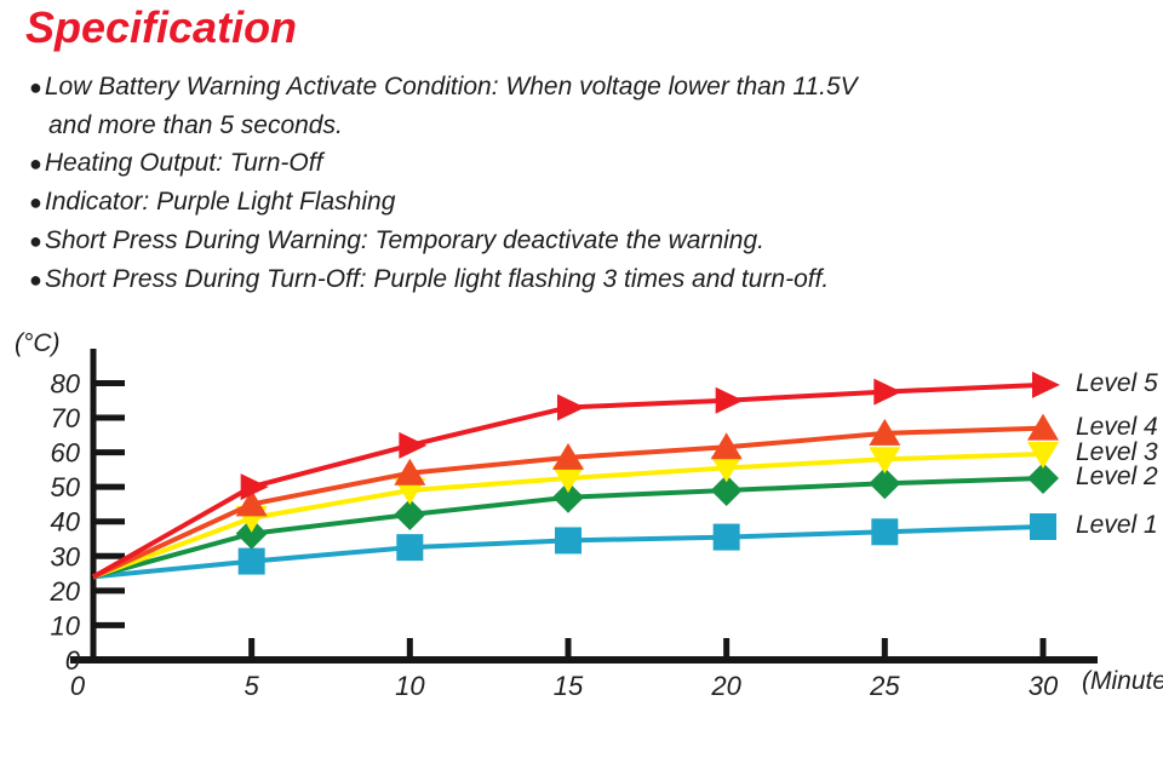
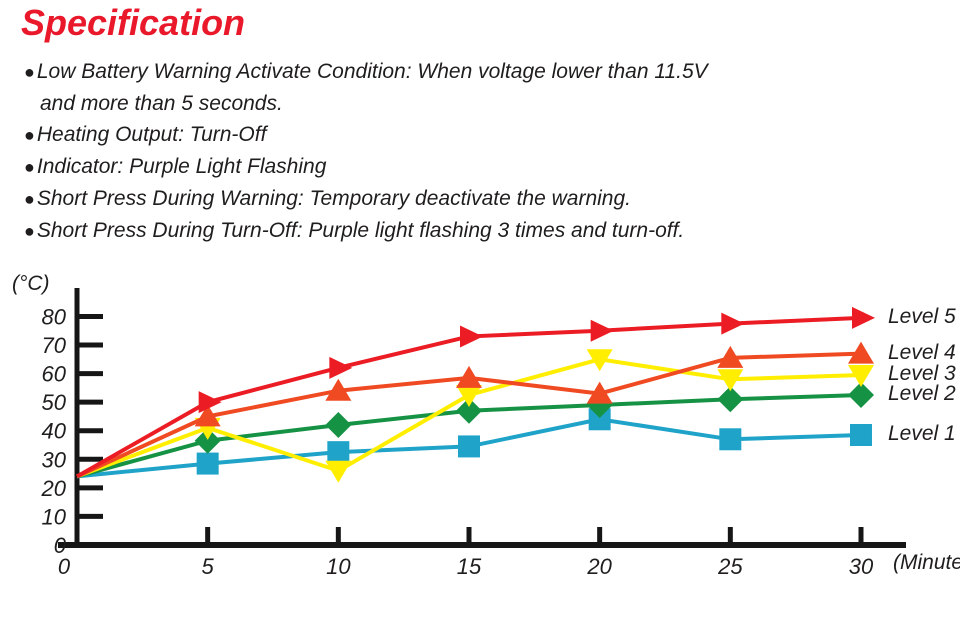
Level 3/10: 49 -> 26
Level 1/20: 36 -> 44
Level 3/20: 56 -> 65
Level 4/20: 62 -> 53
